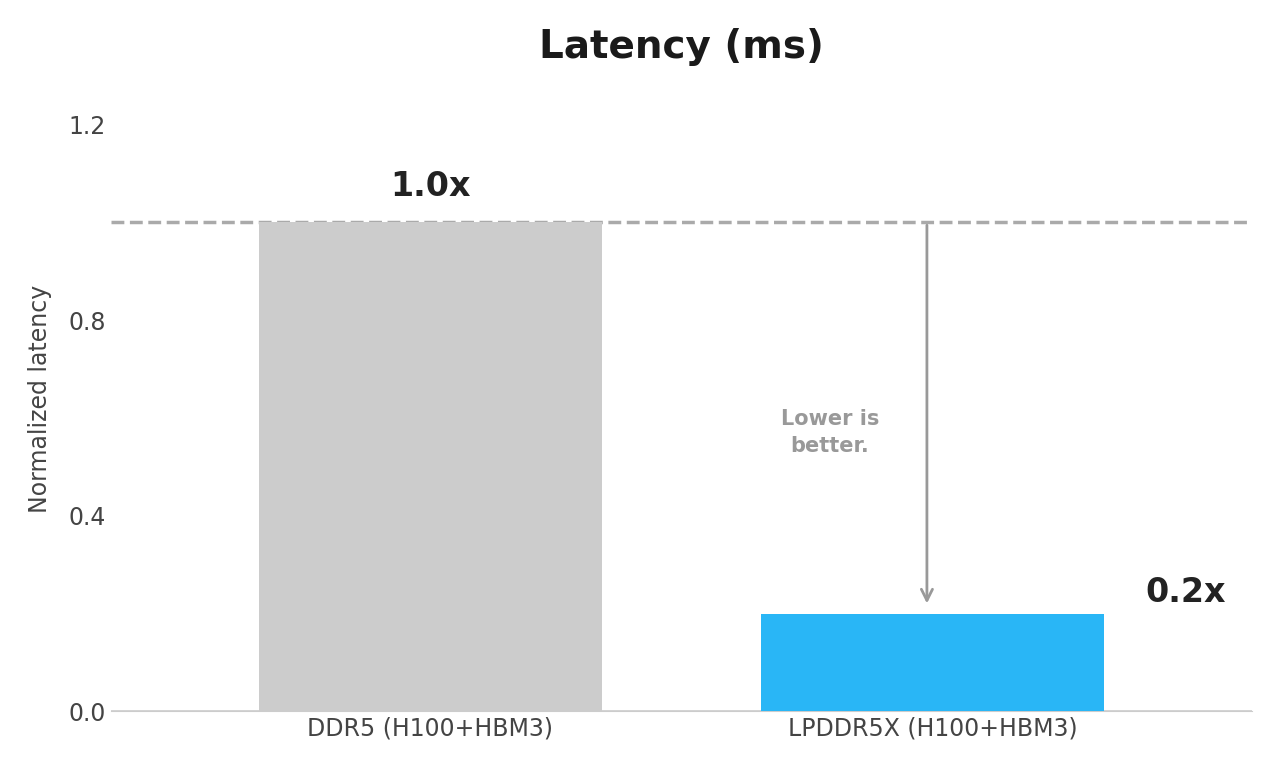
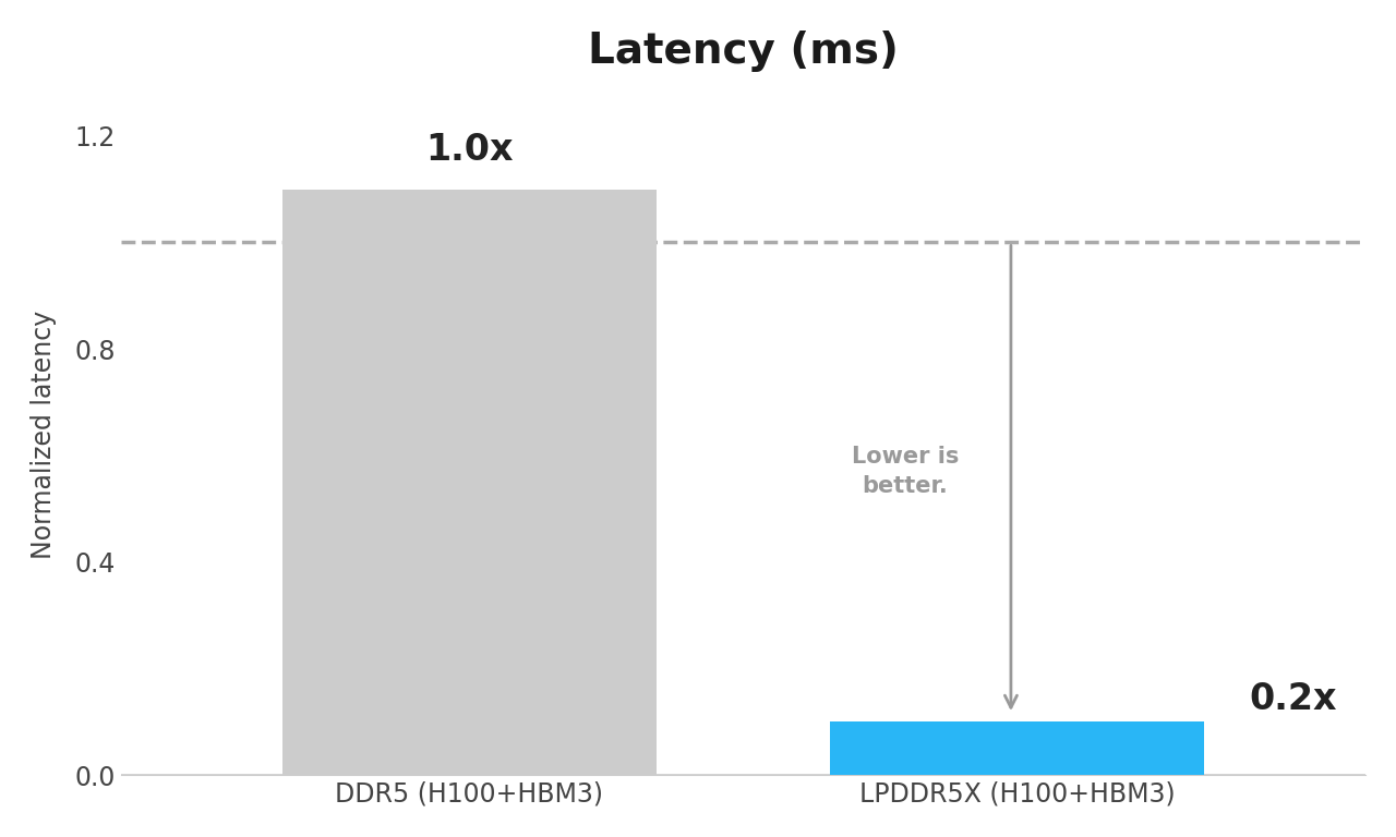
DDR5 (H100+HBM3): 1.0 -> 1.1
LPDDR5X (H100+HBM3): 0.2 -> 0.1
